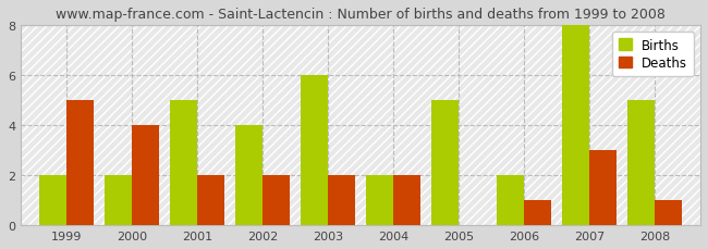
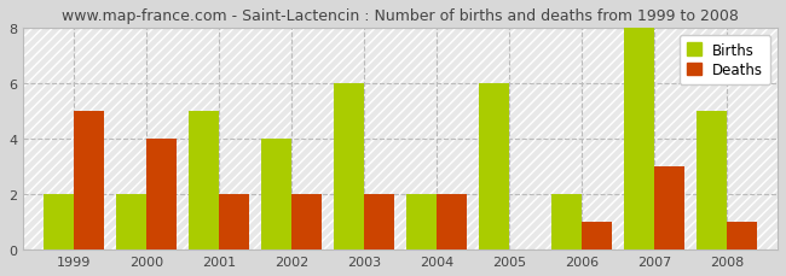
Births/2005: 5 -> 6
